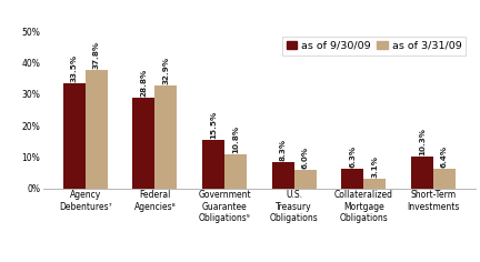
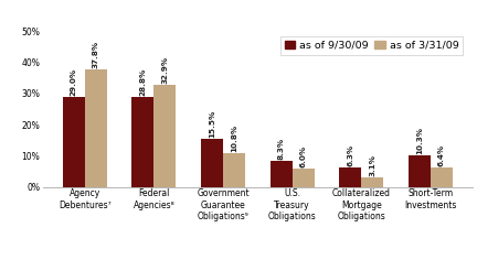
as of 9/30/09/Agency Debentures⁷: 33.5% -> 29.0%
